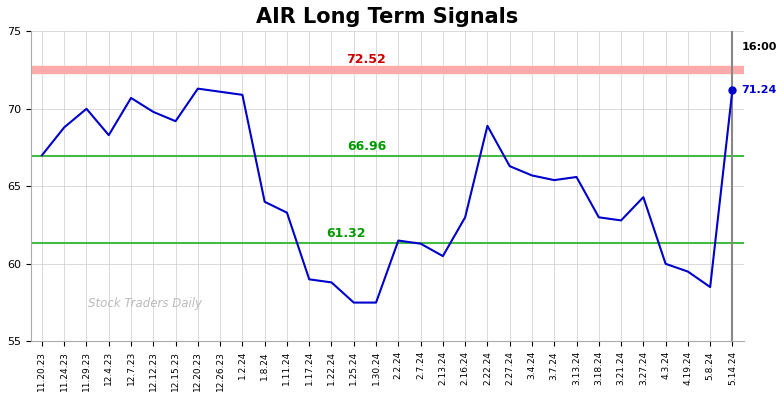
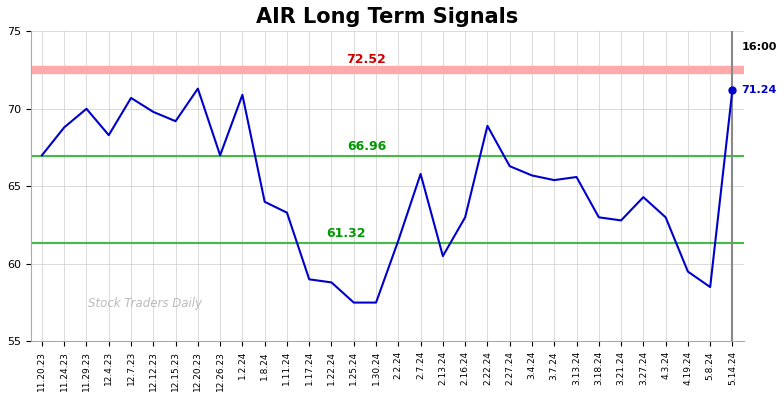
12.26.23: 71.1 -> 67.0
2.7.24: 61.3 -> 65.8
4.3.24: 60.0 -> 63.0
